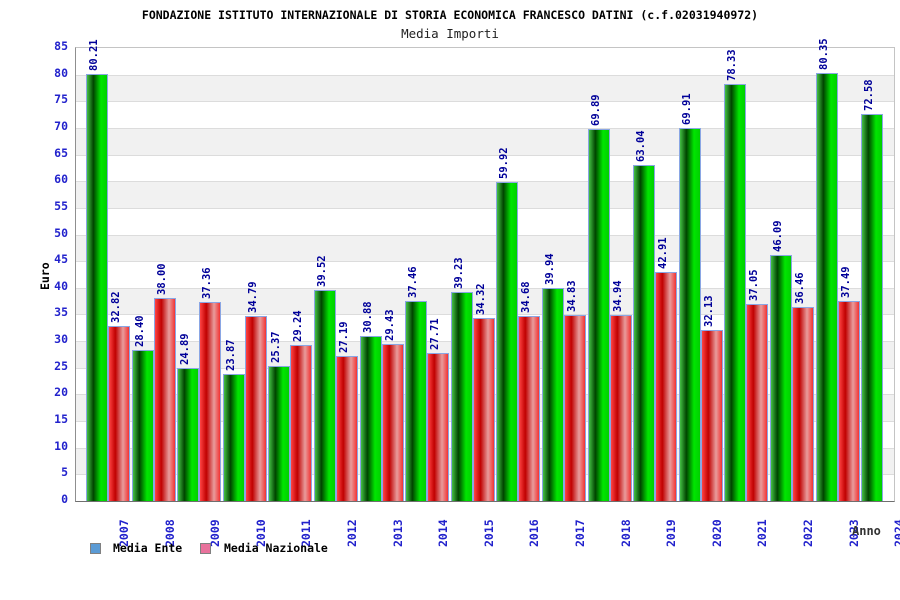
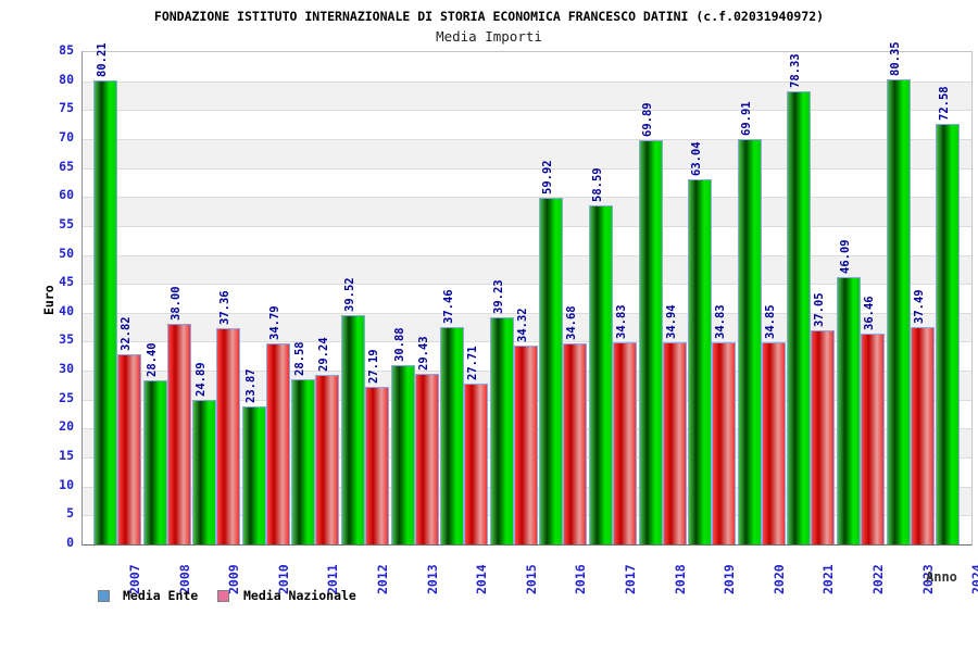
Media Ente/2011: 25.37 -> 28.58
Media Ente/2017: 39.94 -> 58.59
Media Nazionale/2019: 42.91 -> 34.83
Media Nazionale/2020: 32.13 -> 34.85
